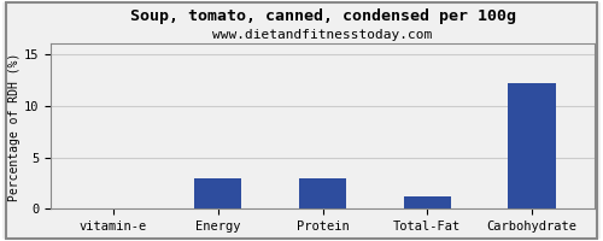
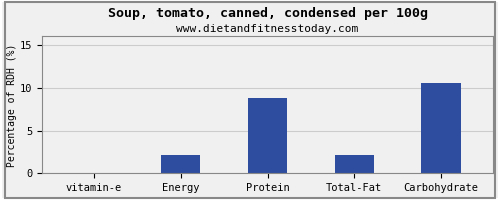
Energy: 3.0 -> 2.2
Protein: 3.0 -> 8.8
Total-Fat: 1.2 -> 2.2
Carbohydrate: 12.2 -> 10.6
